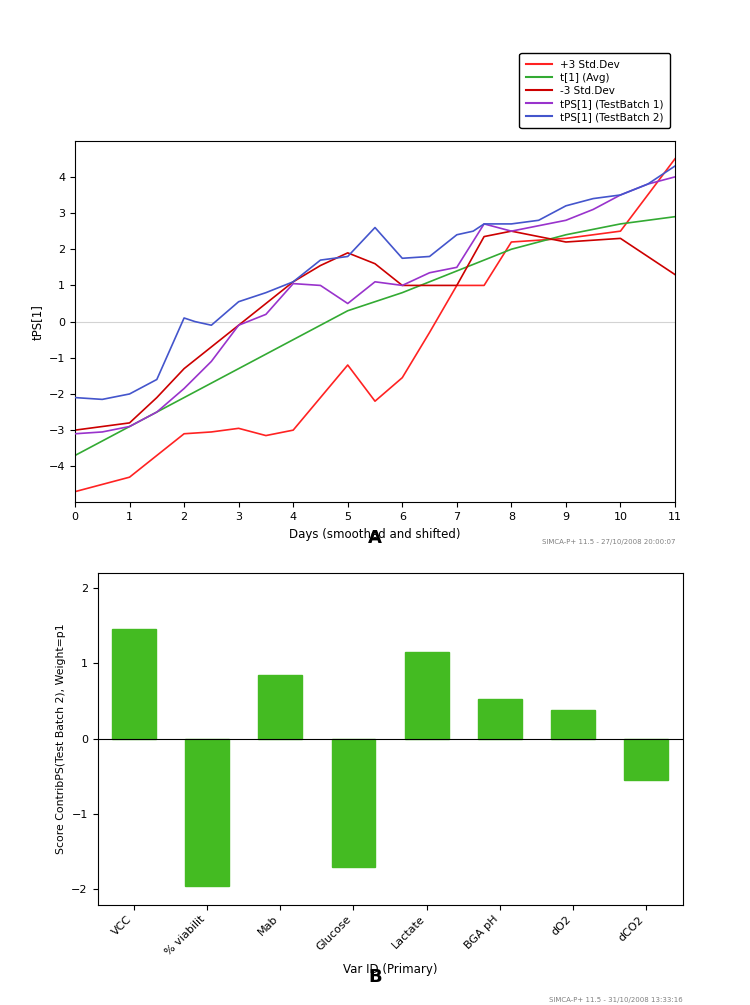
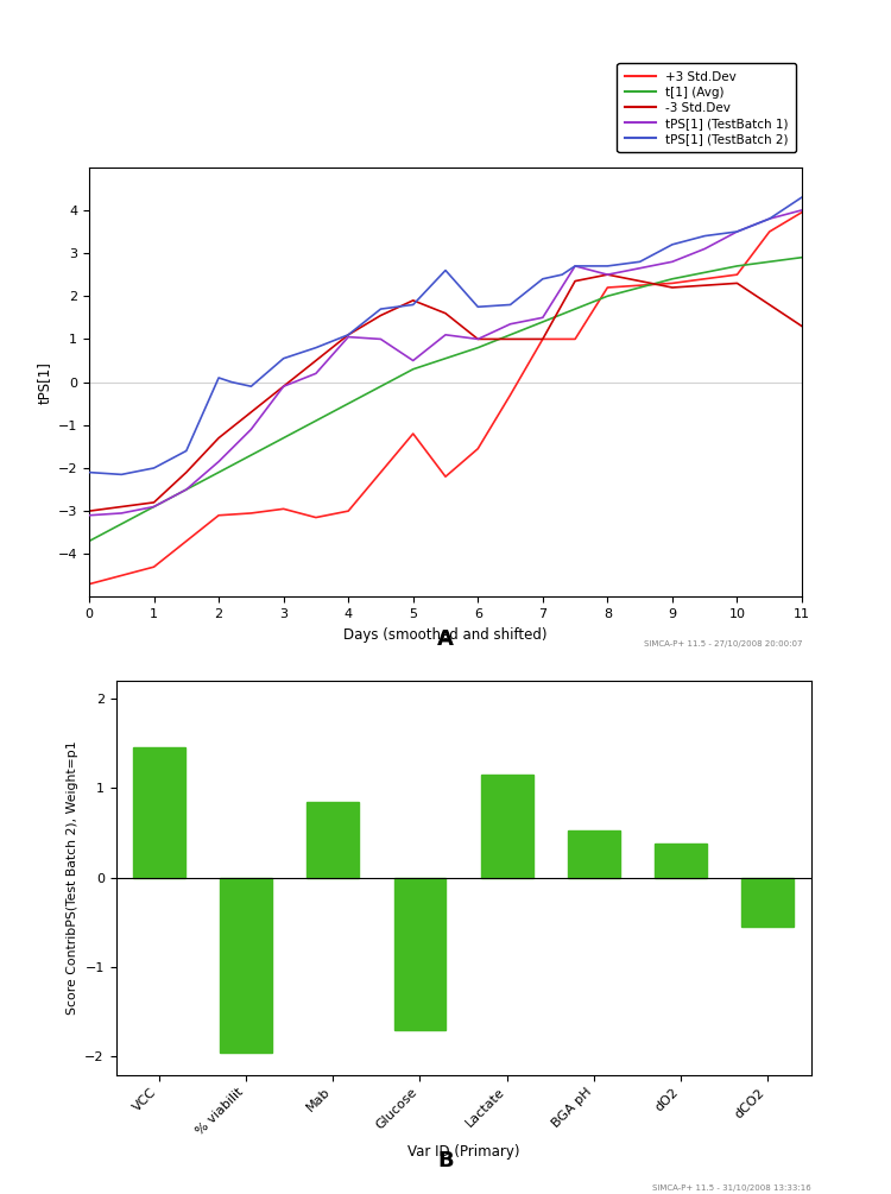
+3 Std.Dev/11: 4.50 -> 3.95
